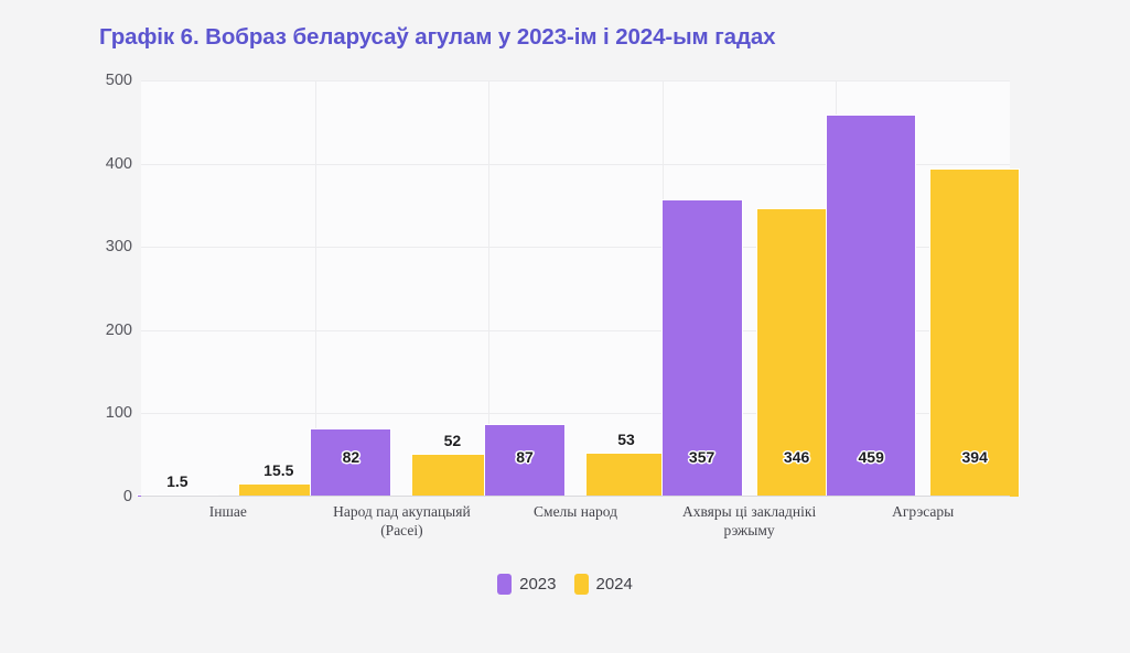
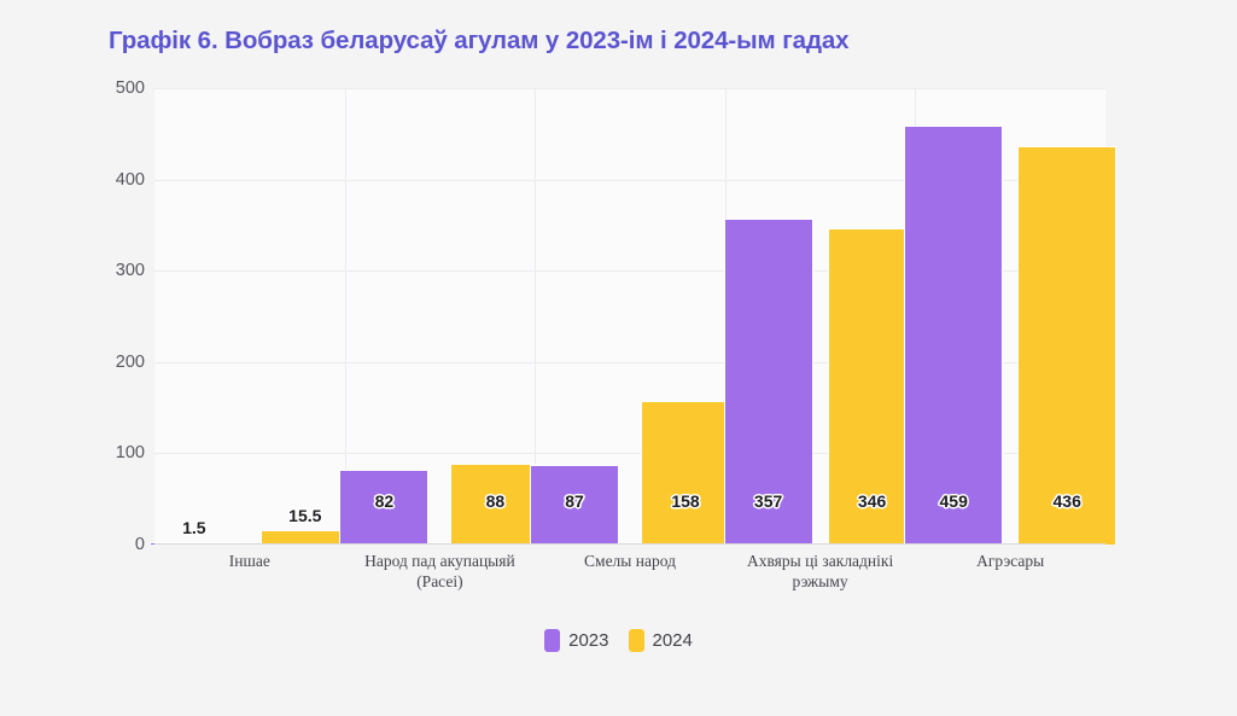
2024/Народ пад акупацыяй (Расеі): 52 -> 88
2024/Смелы народ: 53 -> 158
2024/Агрэсары: 394 -> 436
